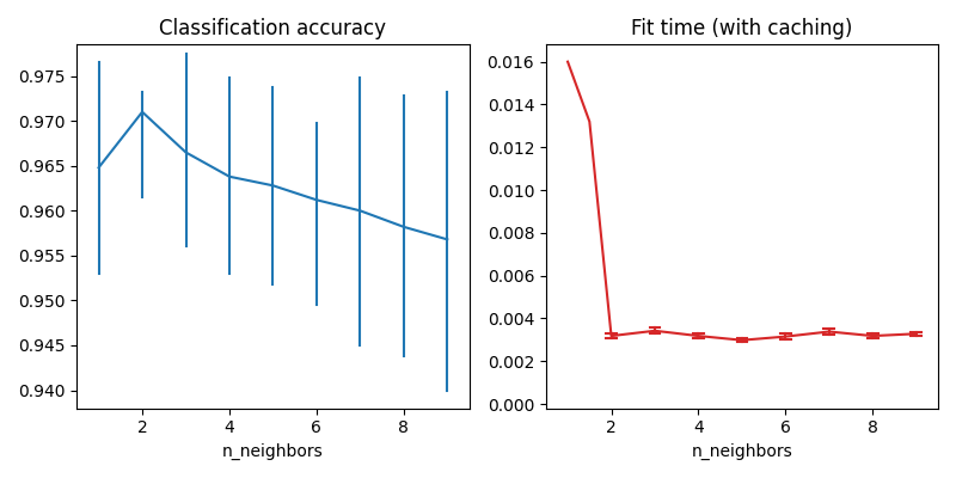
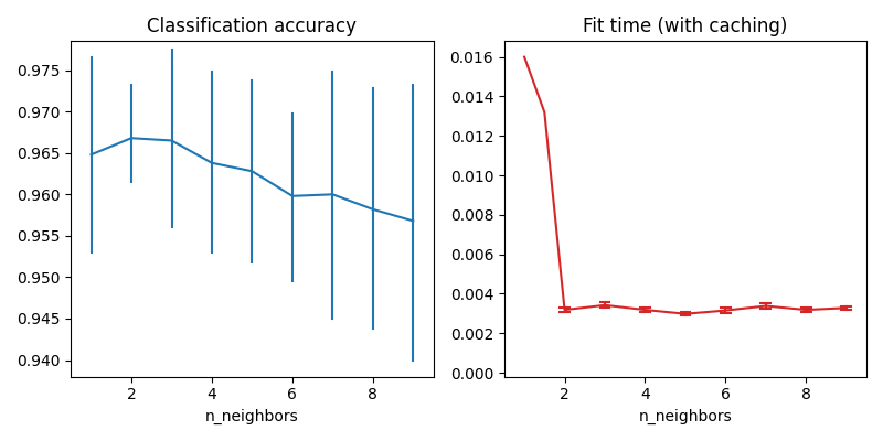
Classification accuracy/2: 0.9710 -> 0.9668
Classification accuracy/6: 0.9612 -> 0.9598
